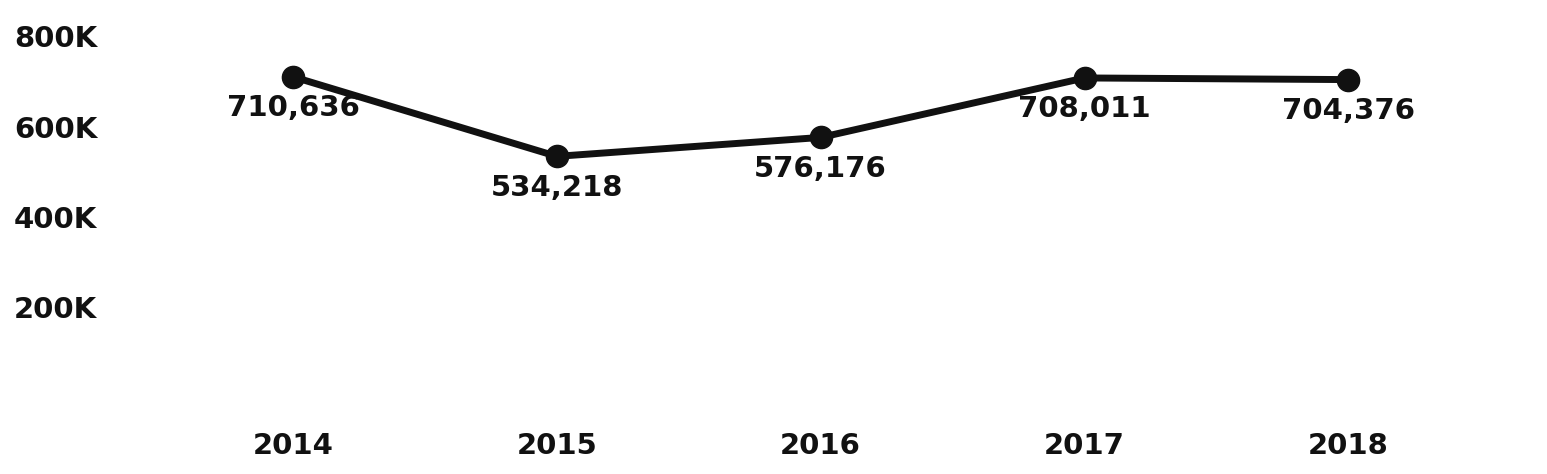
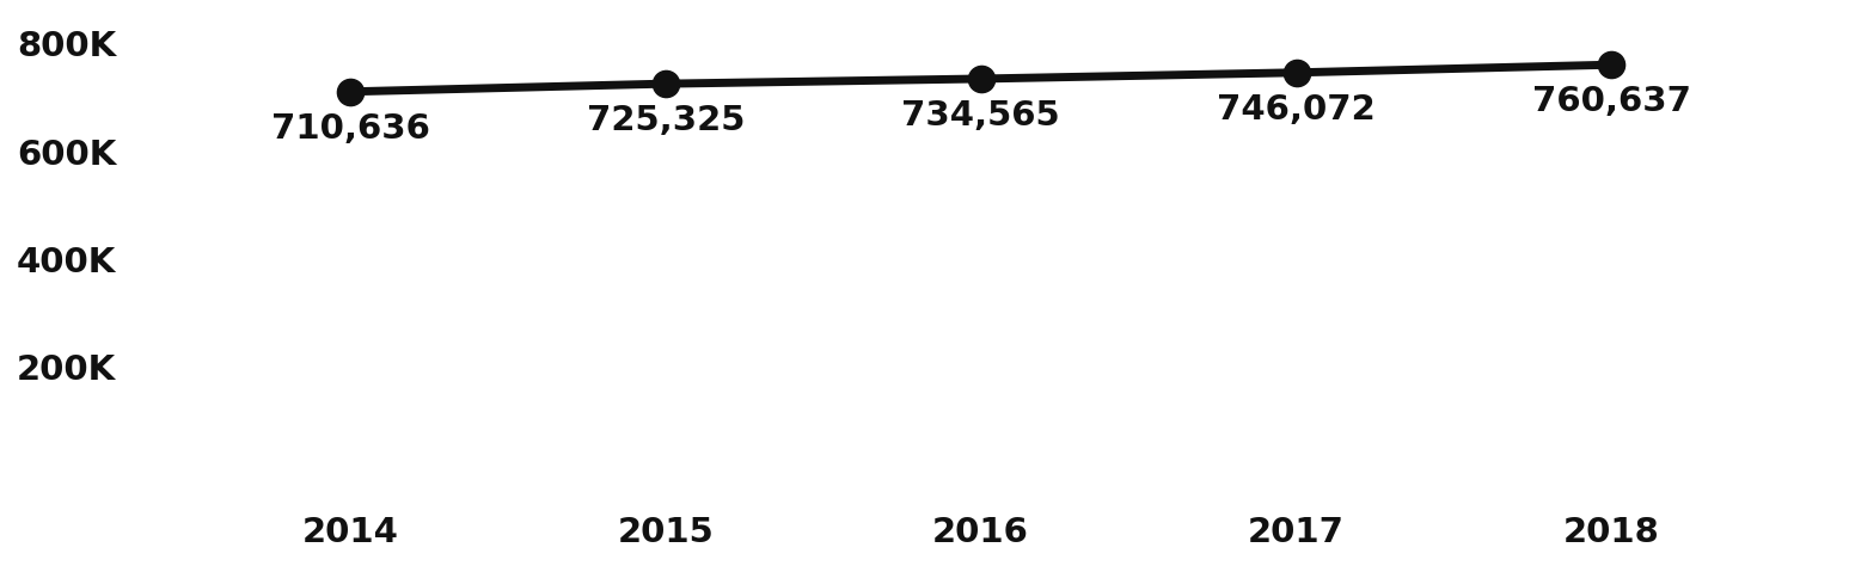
2015: 534,218 -> 725,325
2016: 576,176 -> 734,565
2017: 708,011 -> 746,072
2018: 704,376 -> 760,637
